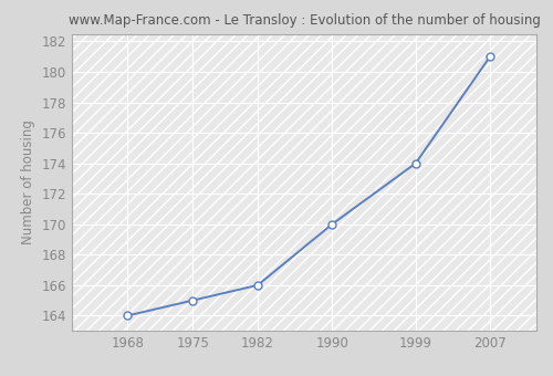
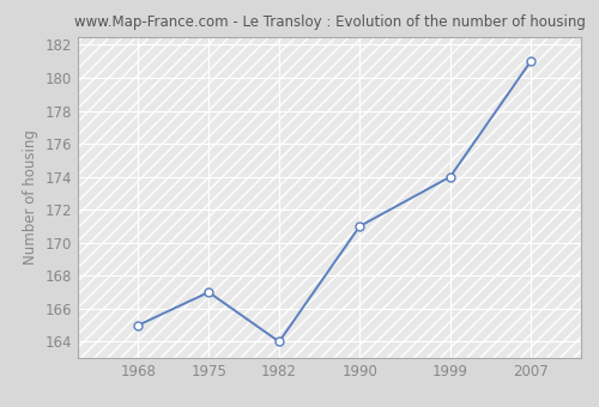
1968: 164 -> 165
1975: 165 -> 167
1982: 166 -> 164
1990: 170 -> 171
